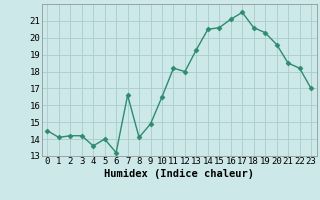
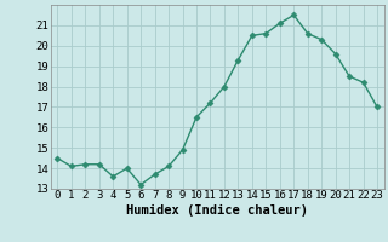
7: 16.6 -> 13.7
11: 18.2 -> 17.2
